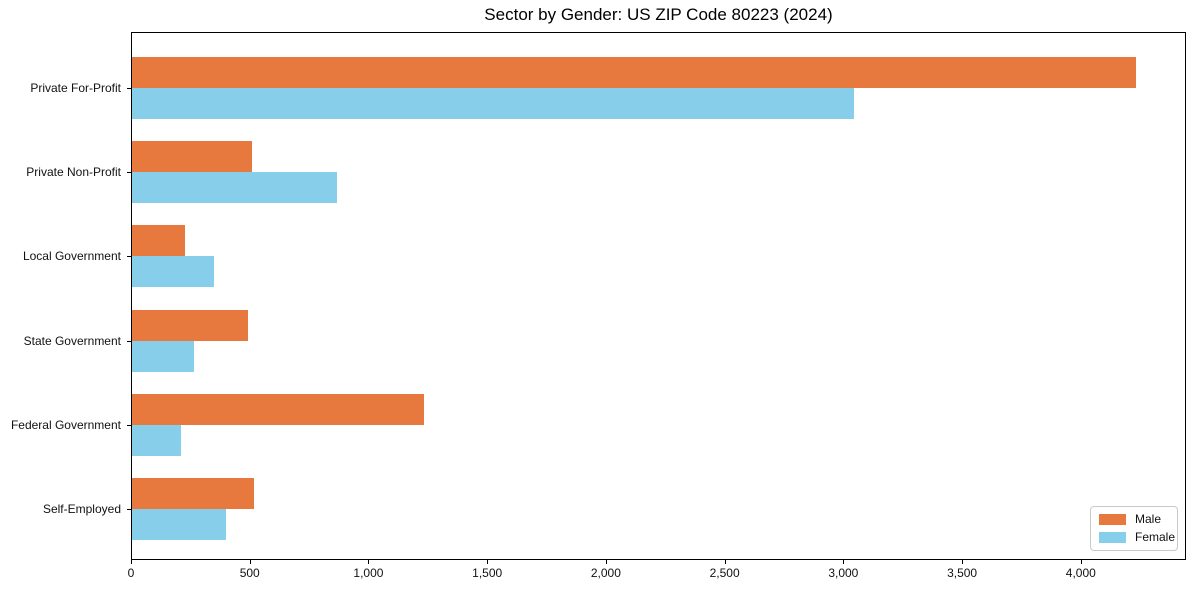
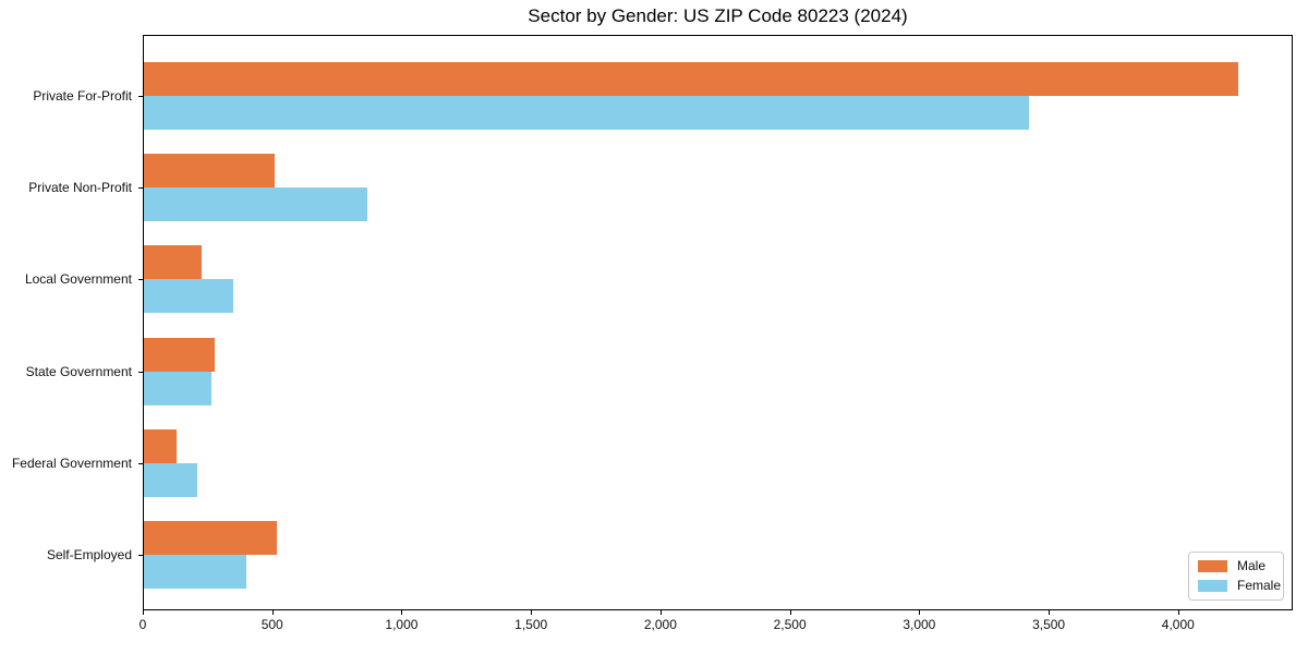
Female/Private For-Profit: 3040 -> 3420
Male/State Government: 490 -> 280
Male/Federal Government: 1230 -> 120
